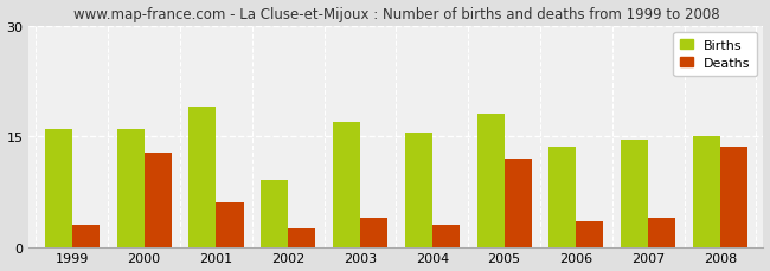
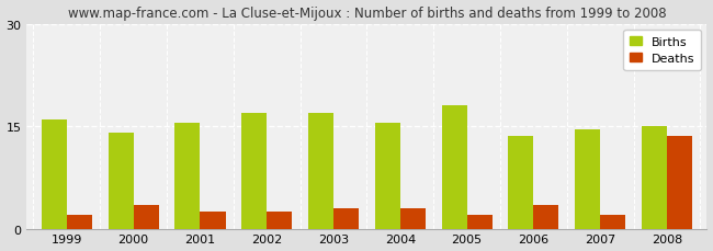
Deaths/1999: 3.0 -> 2.0
Births/2000: 16.0 -> 14.0
Deaths/2000: 12.8 -> 3.5
Births/2001: 19.0 -> 15.5
Deaths/2001: 6.0 -> 2.5
Births/2002: 9.0 -> 17.0
Deaths/2003: 4.0 -> 3.0
Deaths/2005: 12.0 -> 2.0
Deaths/2007: 4.0 -> 2.0
